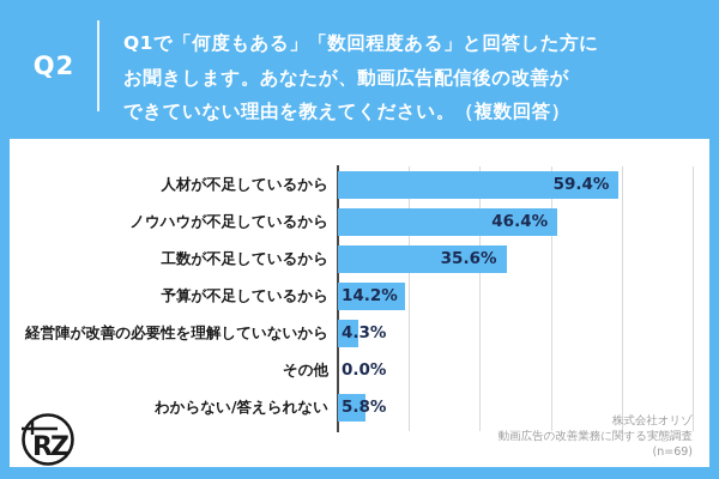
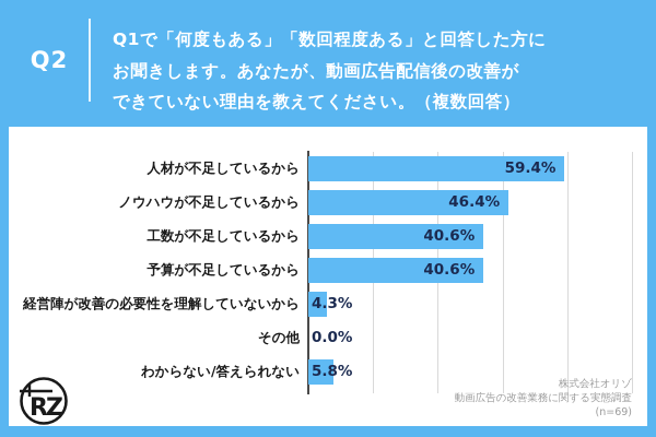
工数が不足しているから: 35.6% -> 40.6%
予算が不足しているから: 14.2% -> 40.6%
